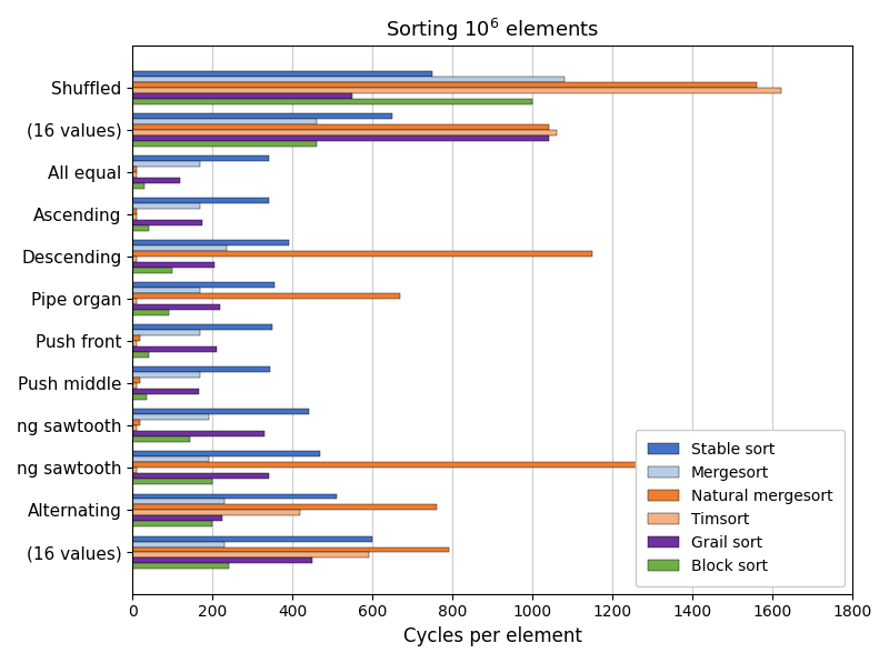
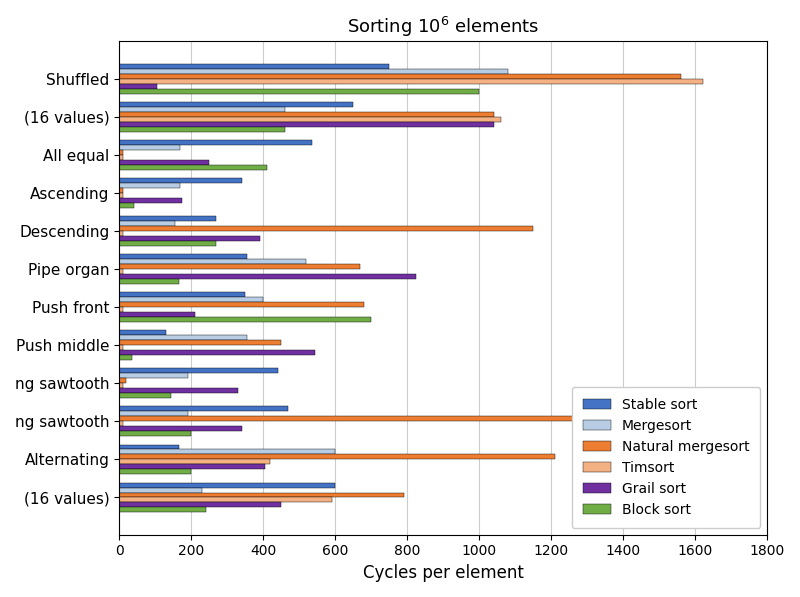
Grail sort/Shuffled: 550 -> 105
Stable sort/All equal: 340 -> 535
Grail sort/All equal: 120 -> 250
Block sort/All equal: 30 -> 410
Stable sort/Descending: 390 -> 270
Mergesort/Descending: 235 -> 155
Grail sort/Descending: 205 -> 390
Block sort/Descending: 100 -> 270
Mergesort/Pipe organ: 170 -> 520
Grail sort/Pipe organ: 220 -> 825
Block sort/Pipe organ: 90 -> 165
Mergesort/Push front: 170 -> 400
Natural mergesort/Push front: 20 -> 680
Block sort/Push front: 40 -> 700
Stable sort/Push middle: 345 -> 130
Mergesort/Push middle: 170 -> 355
Natural mergesort/Push middle: 20 -> 450
Grail sort/Push middle: 165 -> 545
Stable sort/Alternating: 510 -> 165
Mergesort/Alternating: 230 -> 600
Natural mergesort/Alternating: 760 -> 1210
Grail sort/Alternating: 225 -> 405
